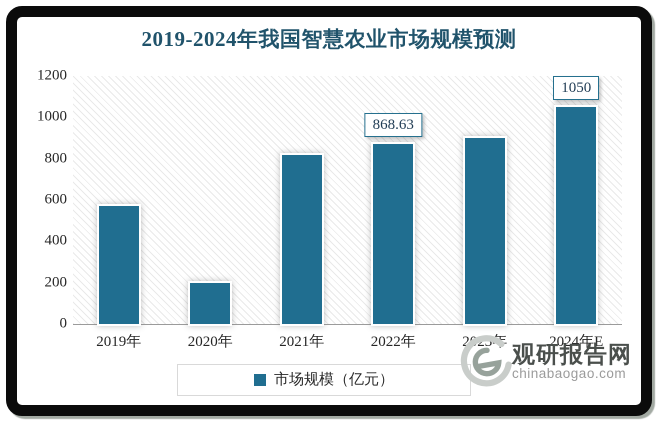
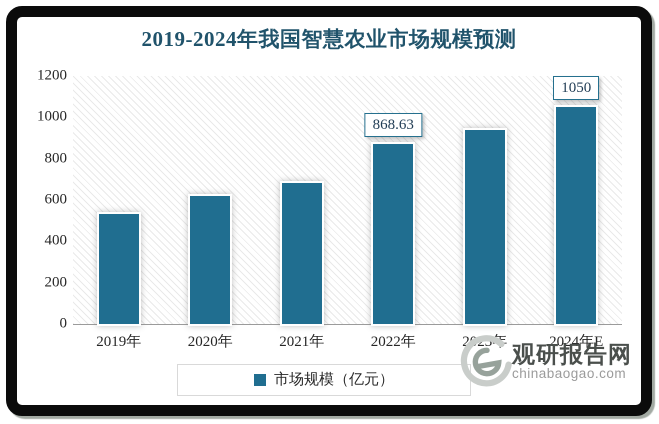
2019年: 570 -> 530
2020年: 200 -> 620
2021年: 820 -> 680
2023年: 900 -> 940
